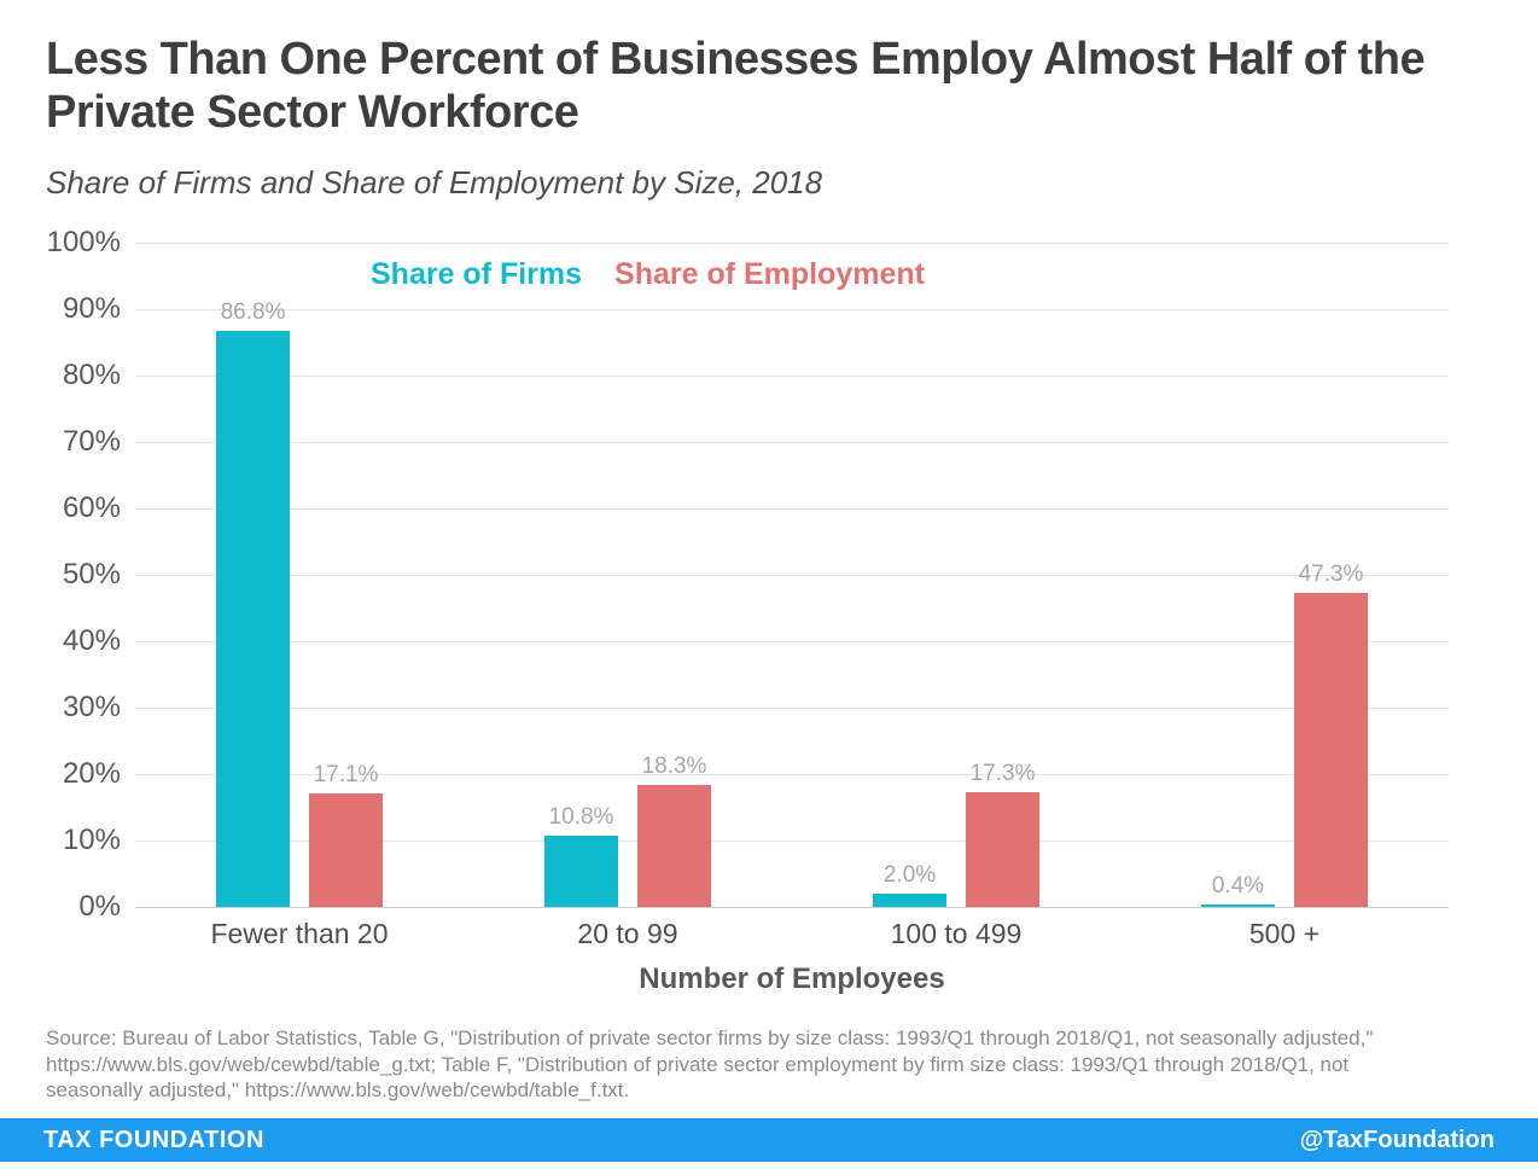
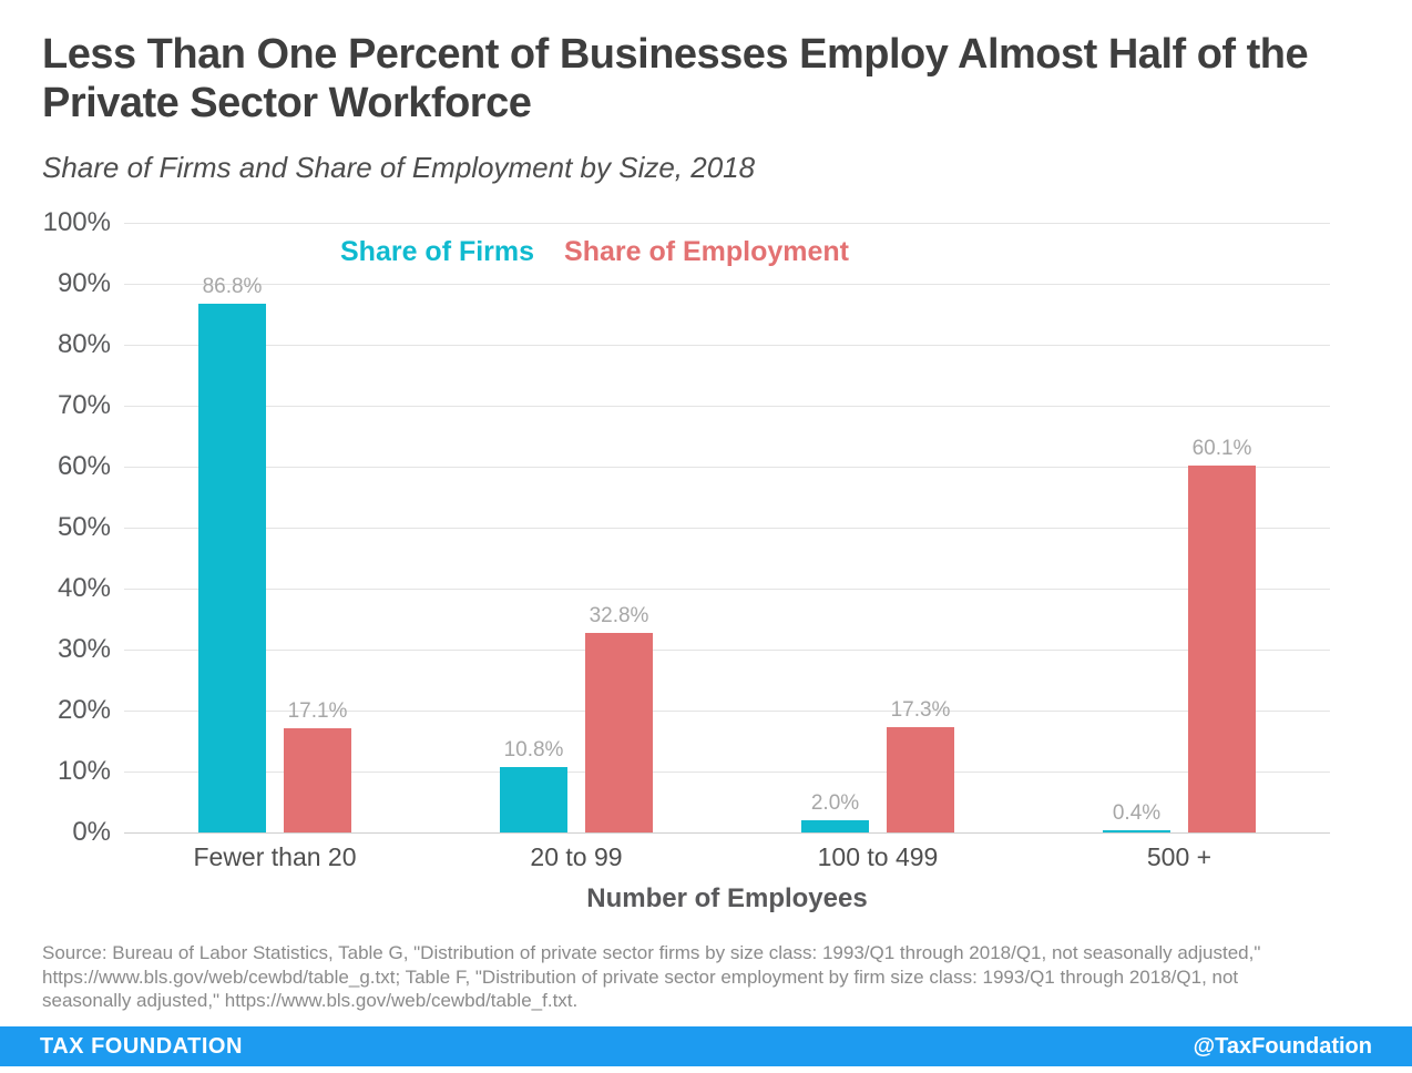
Share of Employment/20 to 99: 18.3% -> 32.8%
Share of Employment/500 +: 47.3% -> 60.1%
